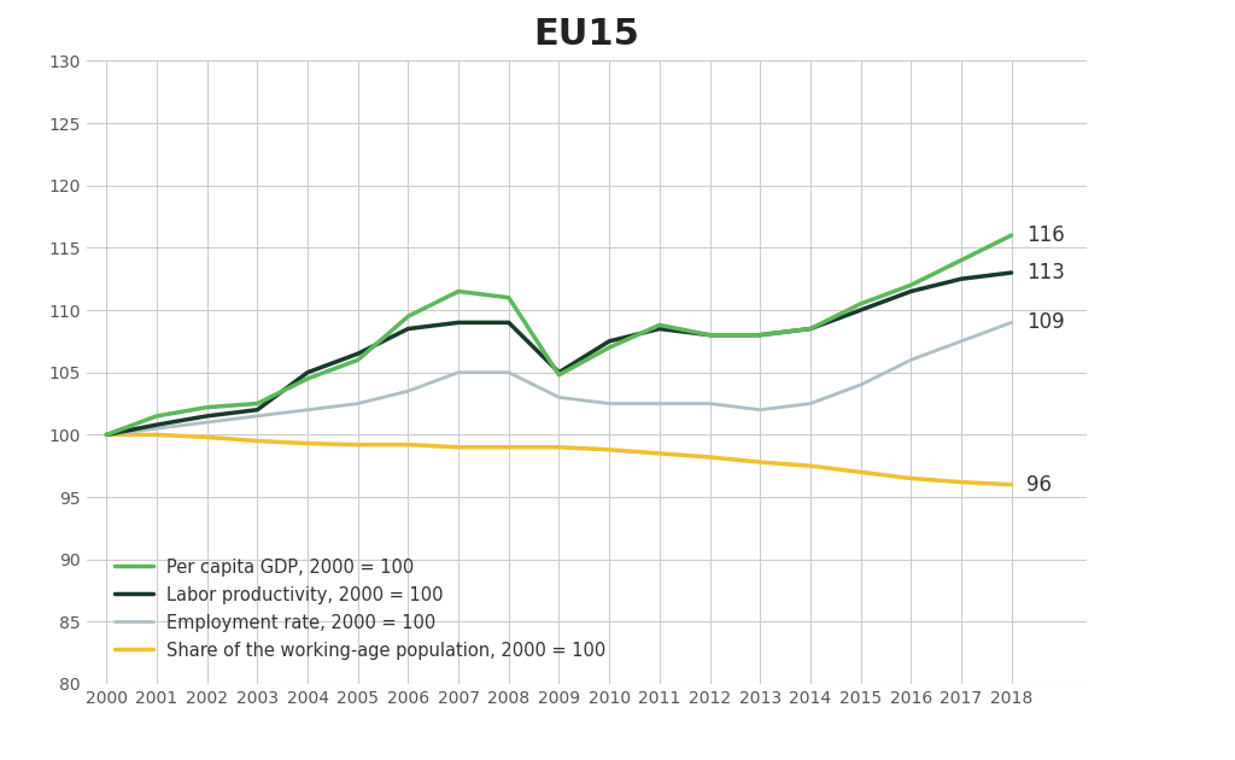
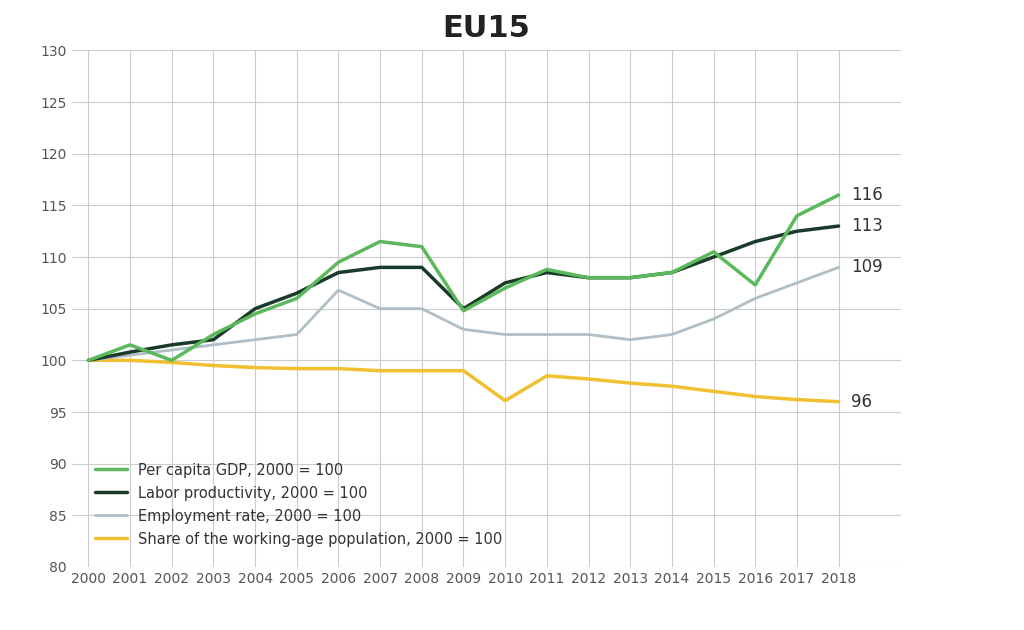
Per capita GDP, 2000 = 100/2002: 102.2 -> 100.0
Employment rate, 2000 = 100/2006: 103.5 -> 106.8
Share of the working-age population, 2000 = 100/2010: 98.8 -> 96.1
Per capita GDP, 2000 = 100/2016: 112.0 -> 107.3
